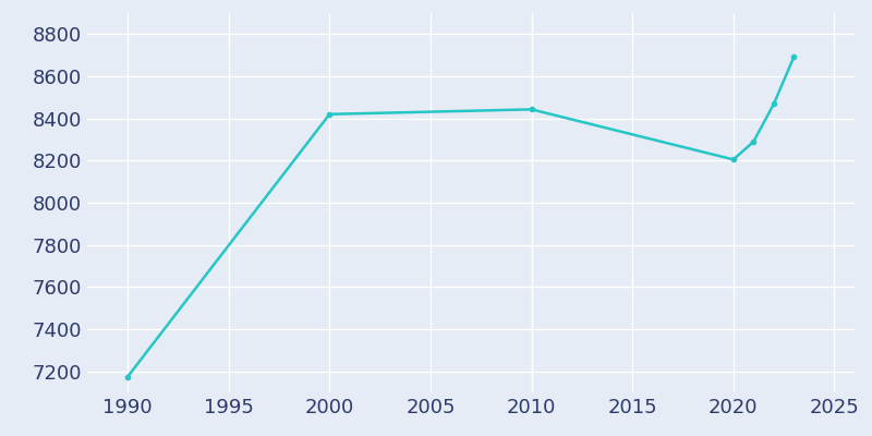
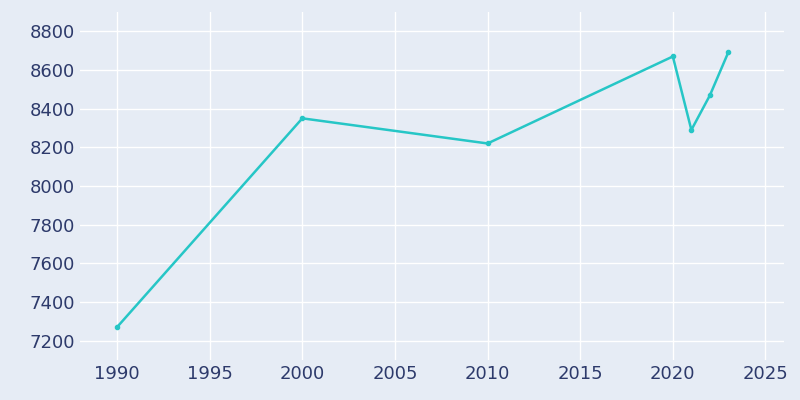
1990: 7170 -> 7270
2000: 8420 -> 8350
2010: 8440 -> 8220
2020: 8200 -> 8670
